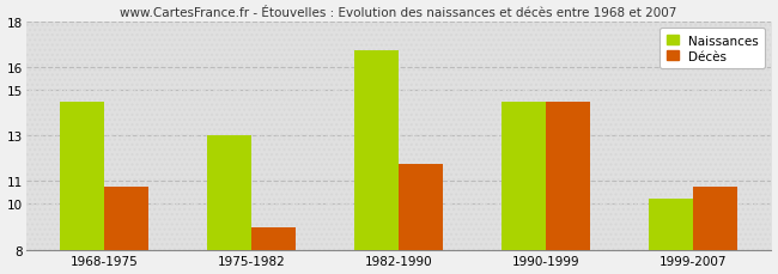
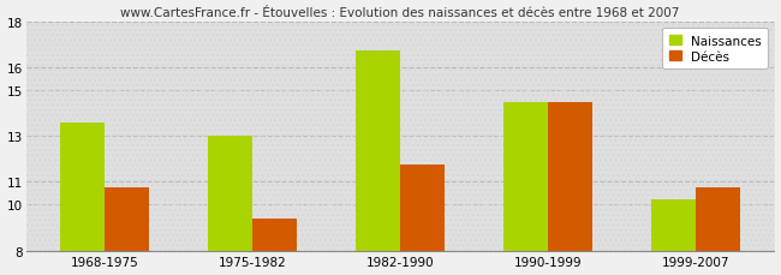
Naissances/1968-1975: 14.5 -> 13.6
Décès/1975-1982: 9.0 -> 9.4
